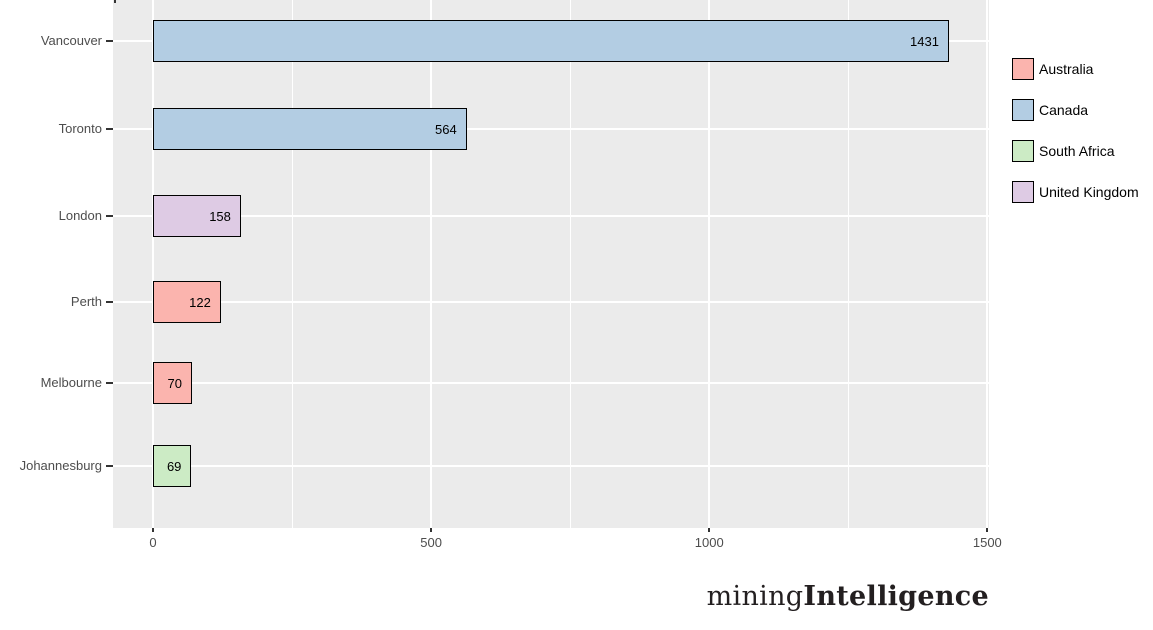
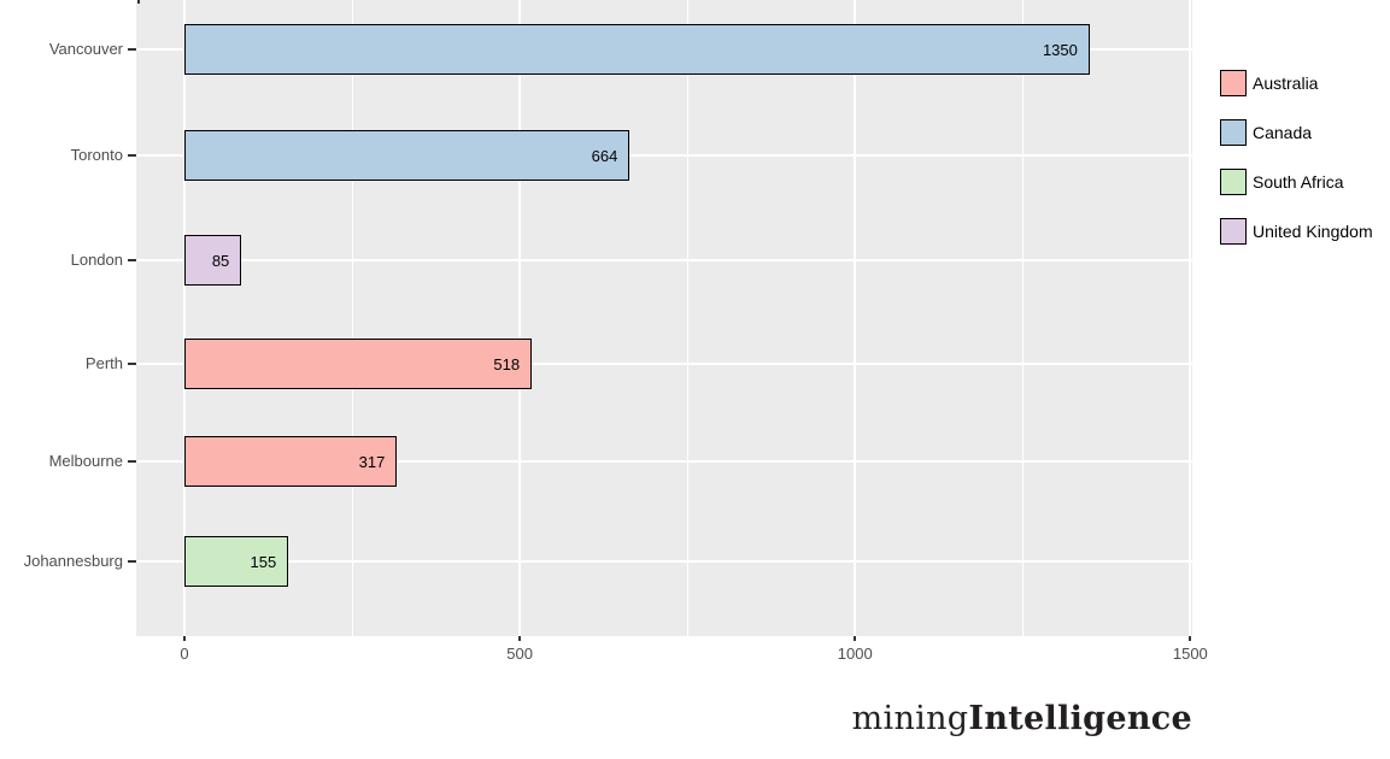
Vancouver: 1431 -> 1350
Toronto: 564 -> 664
London: 158 -> 85
Perth: 122 -> 518
Melbourne: 70 -> 317
Johannesburg: 69 -> 155
